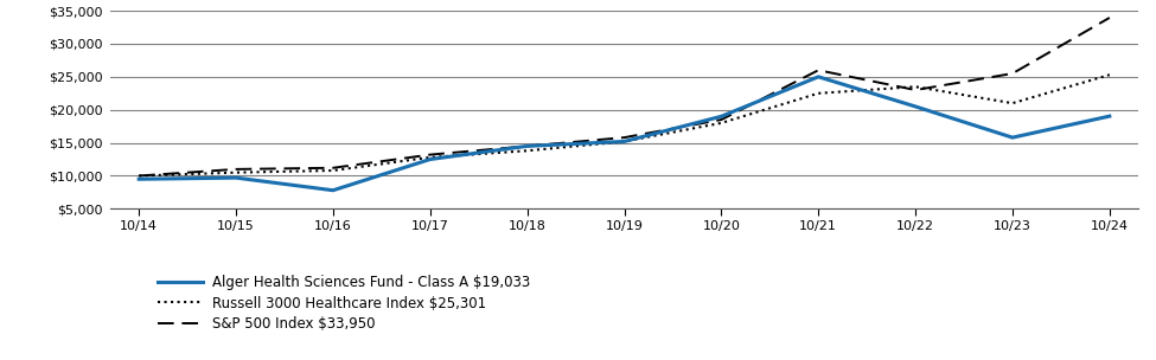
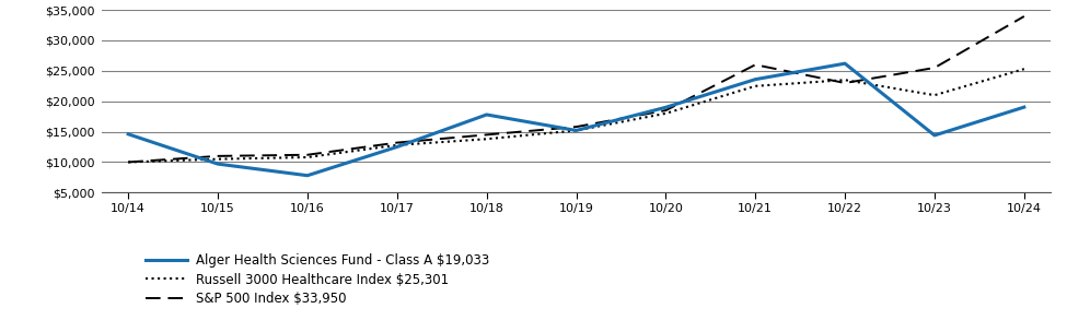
Alger Health Sciences Fund - Class A $19,033/10/14: $9,500 -> $14,600
Alger Health Sciences Fund - Class A $19,033/10/18: $14,500 -> $17,800
Alger Health Sciences Fund - Class A $19,033/10/21: $25,000 -> $23,600
Alger Health Sciences Fund - Class A $19,033/10/22: $20,500 -> $26,200
Alger Health Sciences Fund - Class A $19,033/10/23: $15,800 -> $14,400
